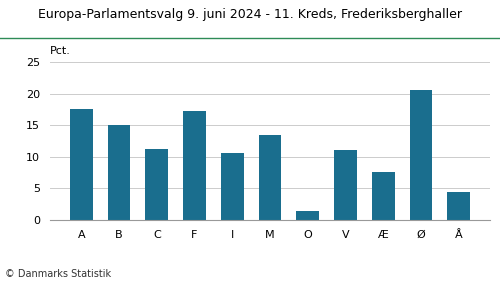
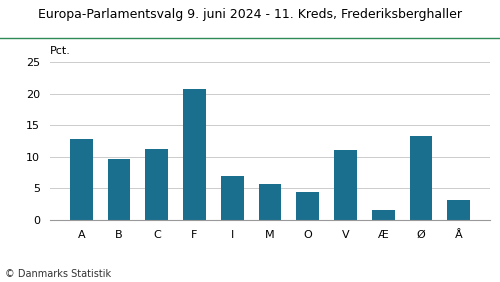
A: 17.6 -> 12.8
B: 15.0 -> 9.7
F: 17.2 -> 20.7
I: 10.6 -> 7.0
M: 13.4 -> 5.7
O: 1.4 -> 4.5
Æ: 7.6 -> 1.5
Ø: 20.6 -> 13.3
Å: 4.4 -> 3.1
